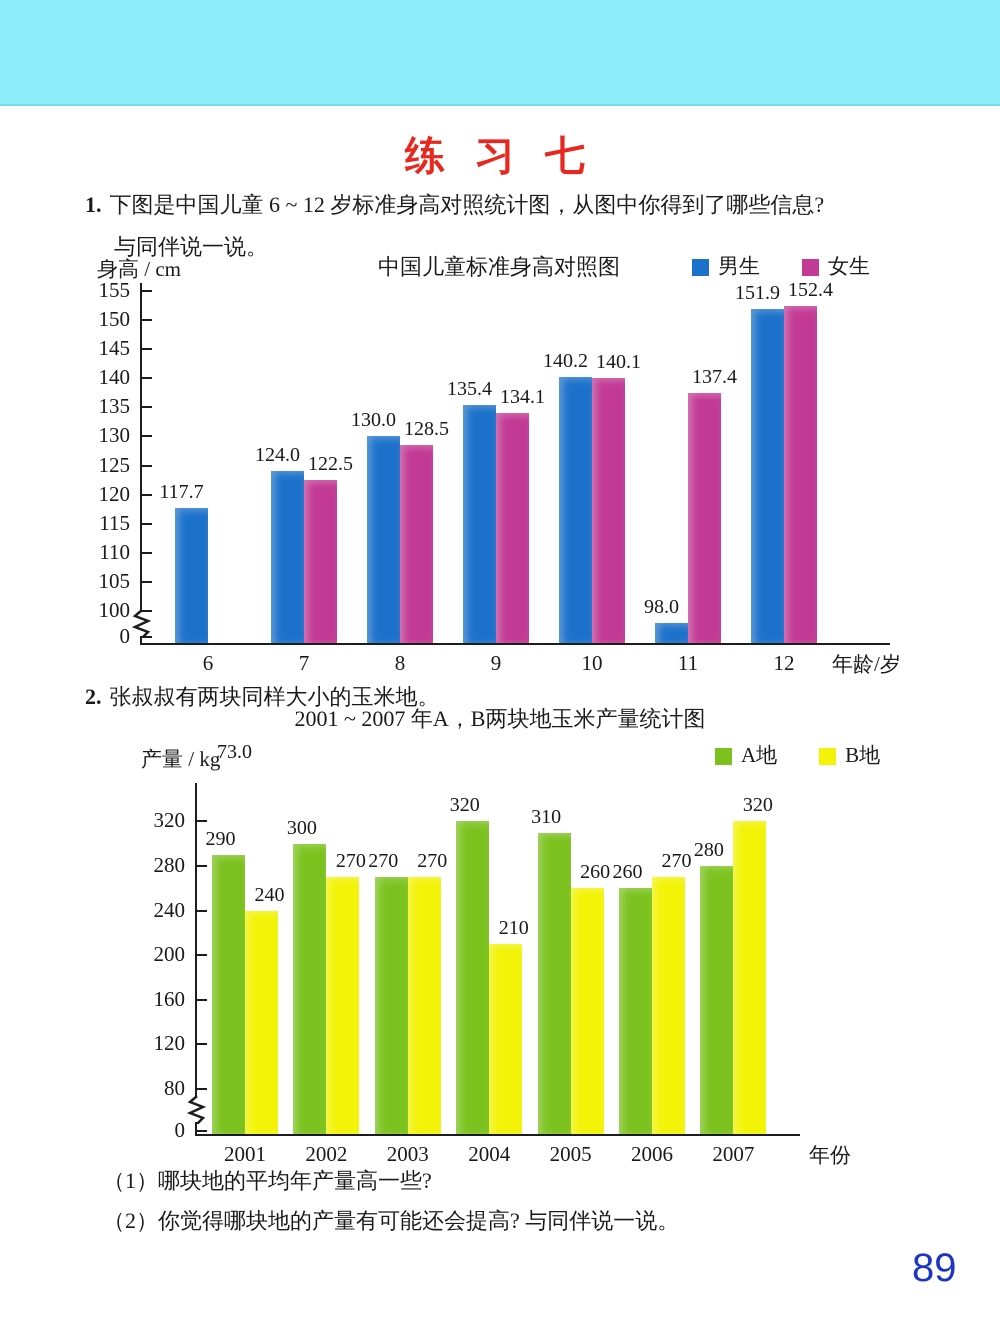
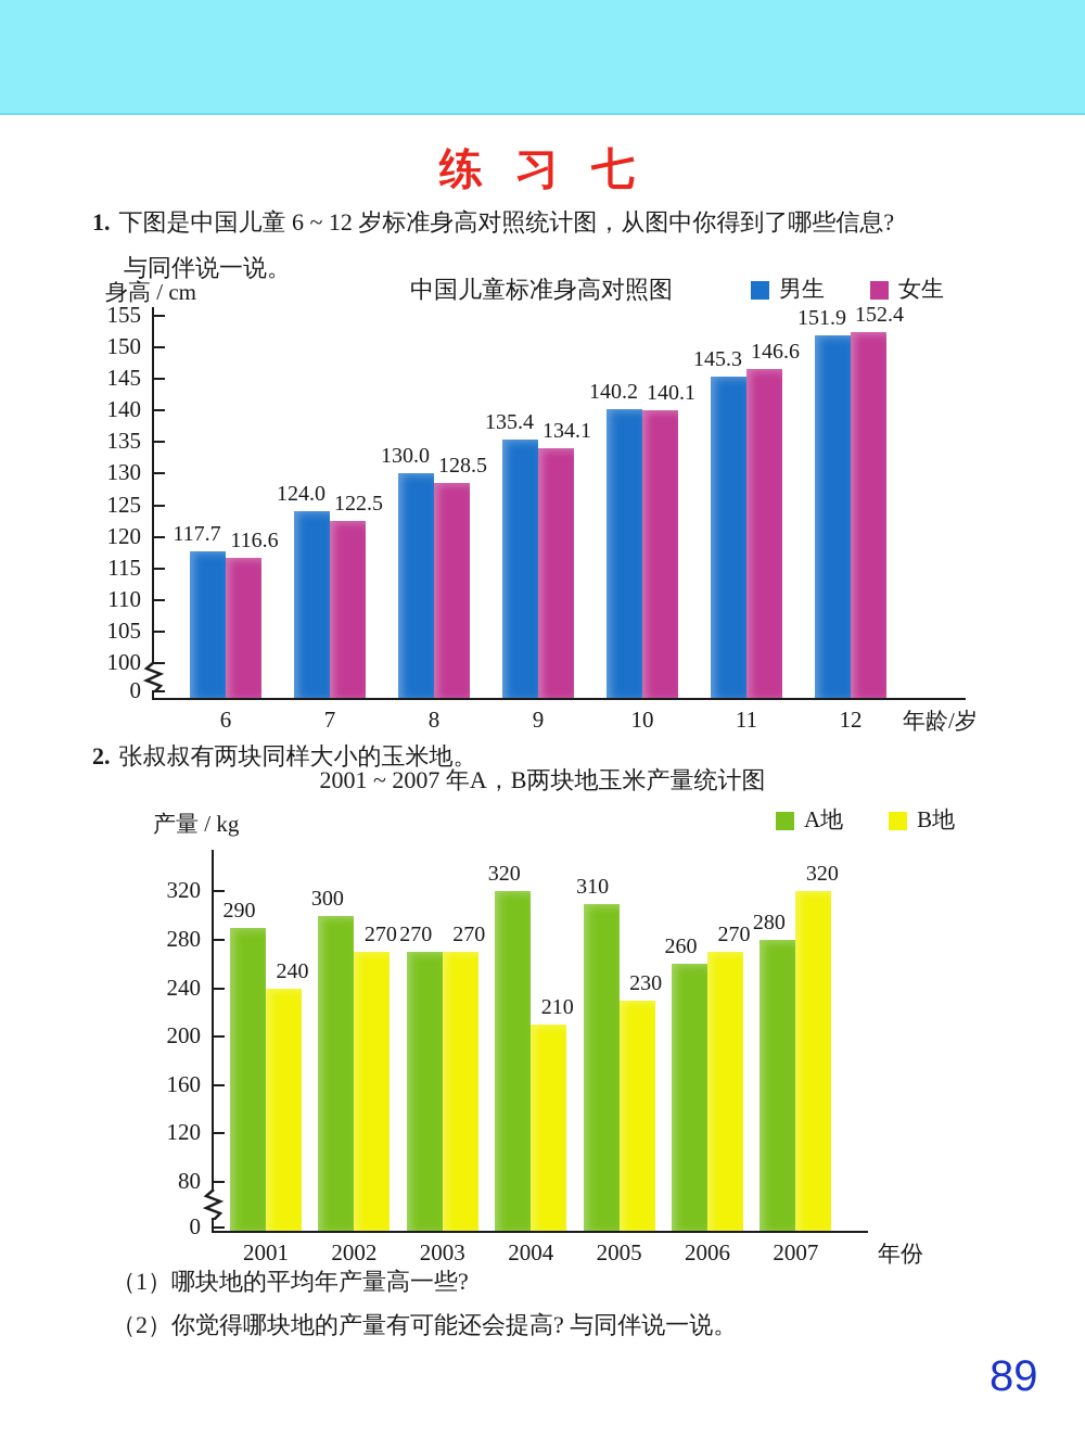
中国儿童标准身高对照图/女生/6: 73.0 -> 116.6
中国儿童标准身高对照图/男生/11: 98.0 -> 145.3
中国儿童标准身高对照图/女生/11: 137.4 -> 146.6
2001 ~ 2007 年A，B两块地玉米产量统计图/B地/2005: 260 -> 230
